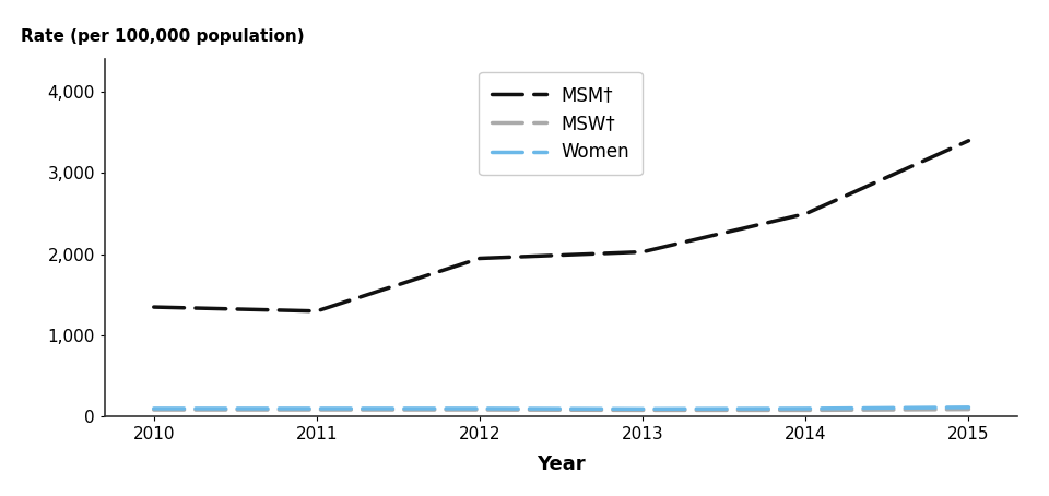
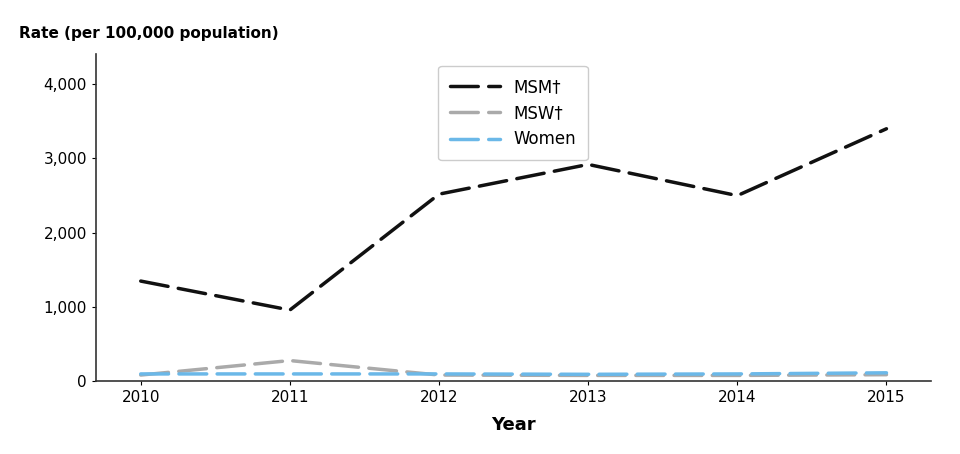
MSM†/2011: 1,300 -> 960
MSW†/2011: 80 -> 280
MSM†/2012: 1,950 -> 2,520
MSM†/2013: 2,030 -> 2,920
